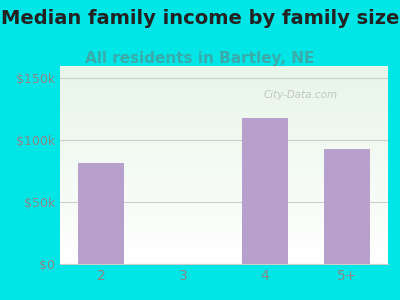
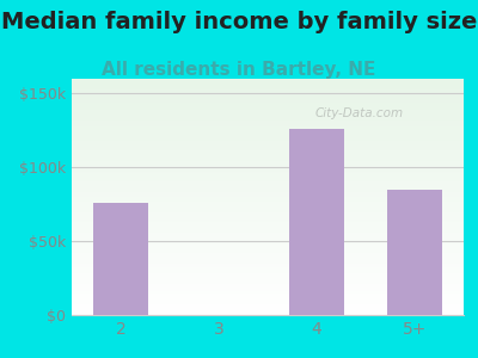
2: $82k -> $76k
4: $118k -> $126k
5+: $93k -> $85k
